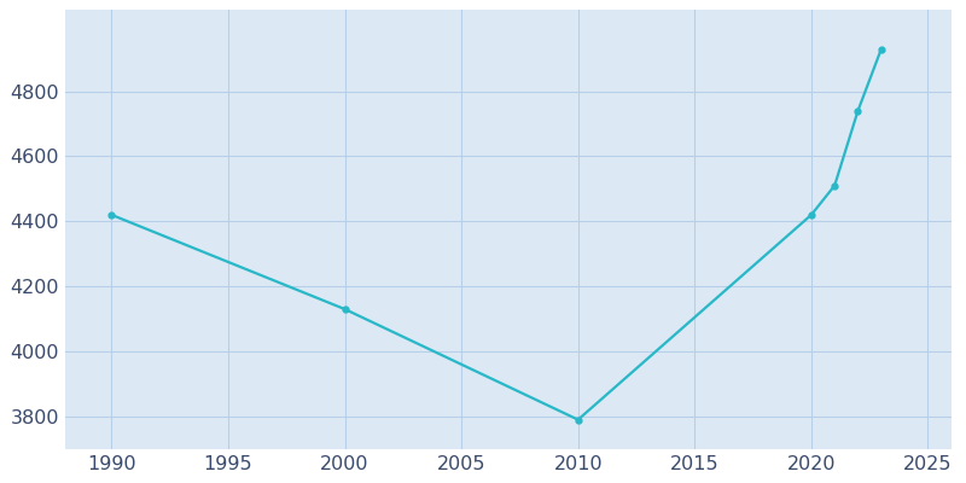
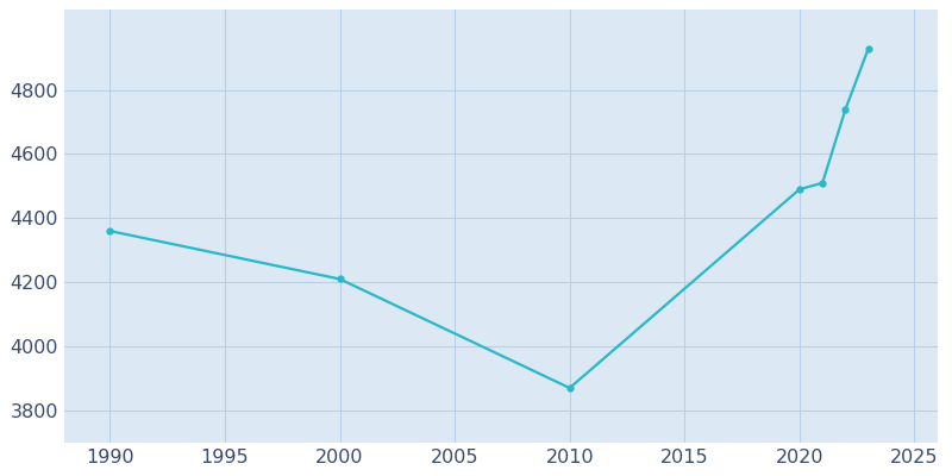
1990: 4420 -> 4360
2000: 4130 -> 4210
2010: 3790 -> 3870
2020: 4420 -> 4490
